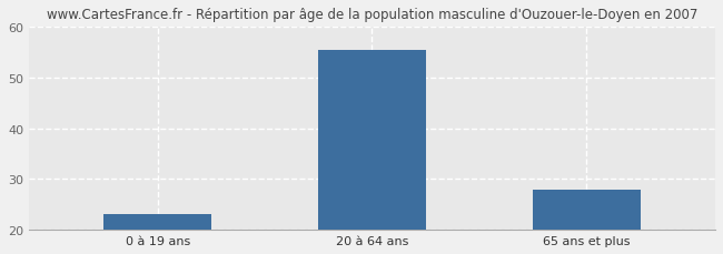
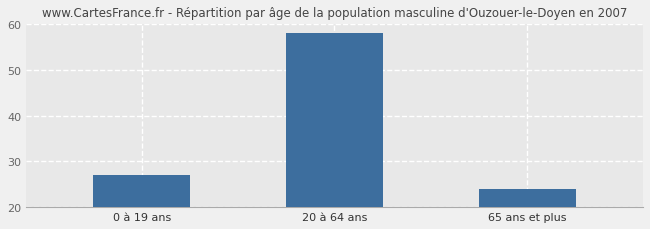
0 à 19 ans: 23.0 -> 27.0
20 à 64 ans: 55.5 -> 58.0
65 ans et plus: 28.0 -> 24.0
